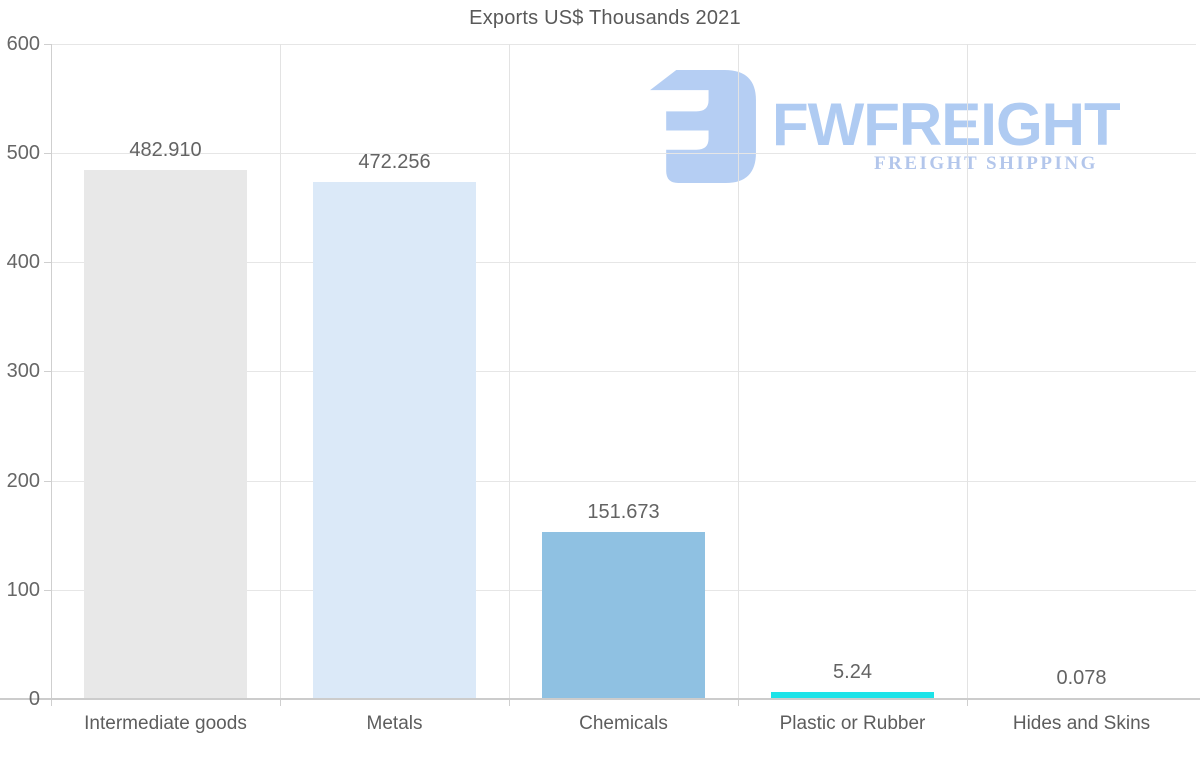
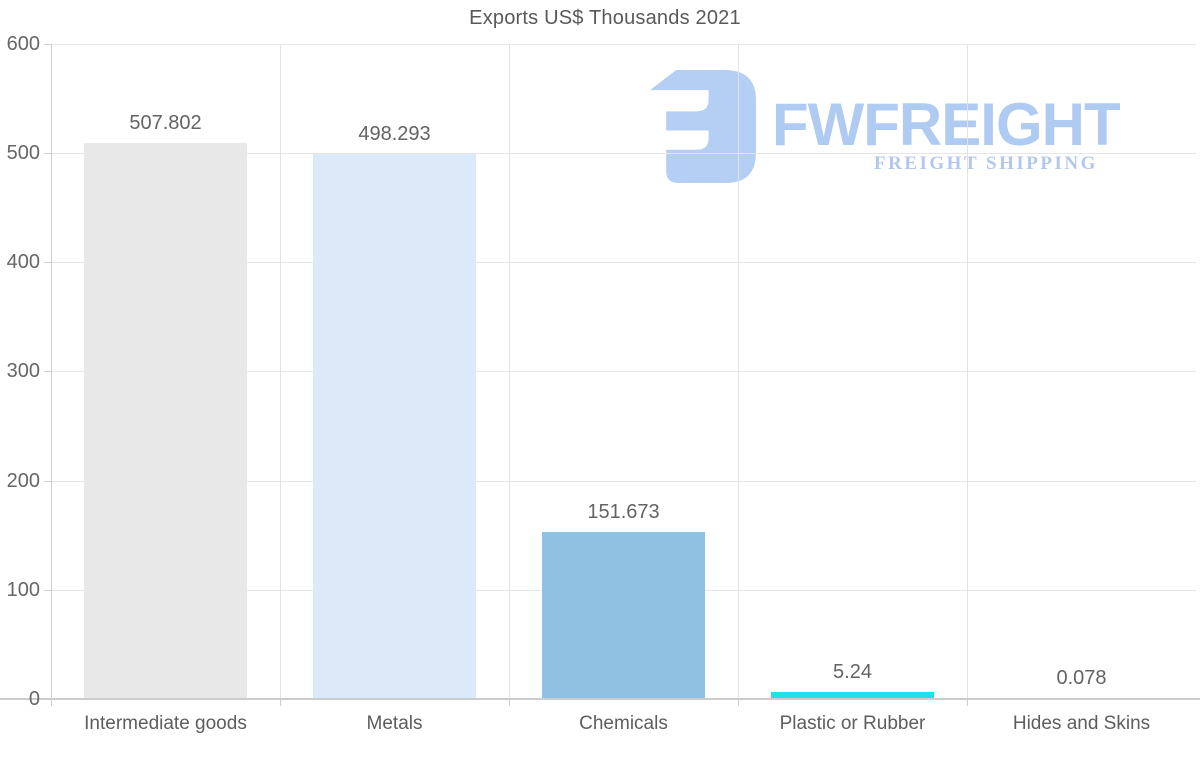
Intermediate goods: 482.910 -> 507.802
Metals: 472.256 -> 498.293
